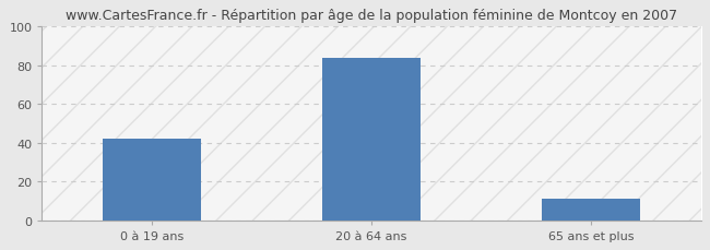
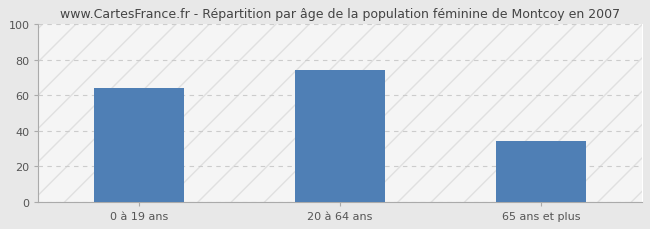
0 à 19 ans: 42 -> 64
20 à 64 ans: 84 -> 74
65 ans et plus: 11 -> 34
